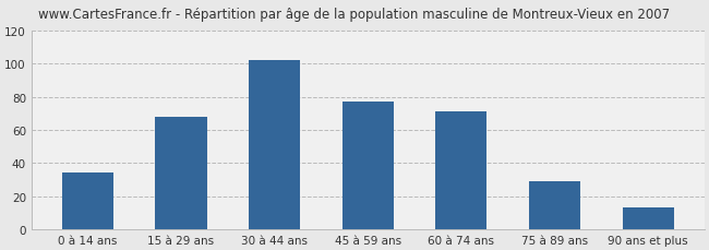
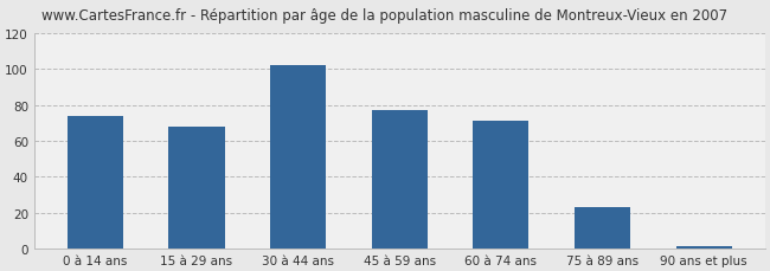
0 à 14 ans: 34 -> 74
75 à 89 ans: 29 -> 23
90 ans et plus: 13 -> 1
